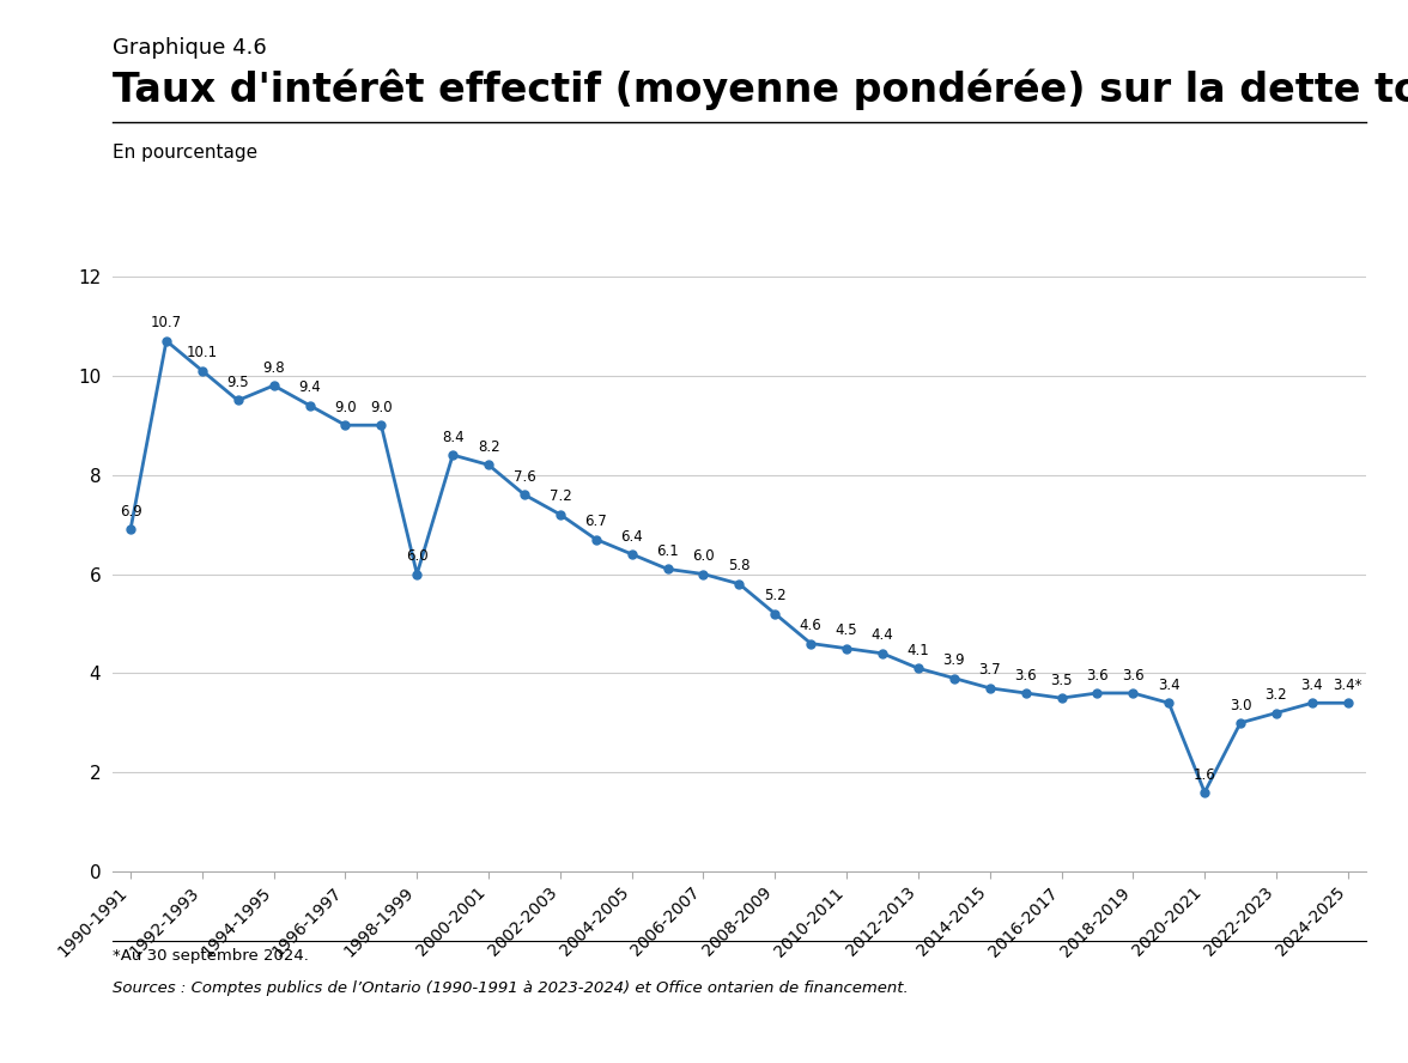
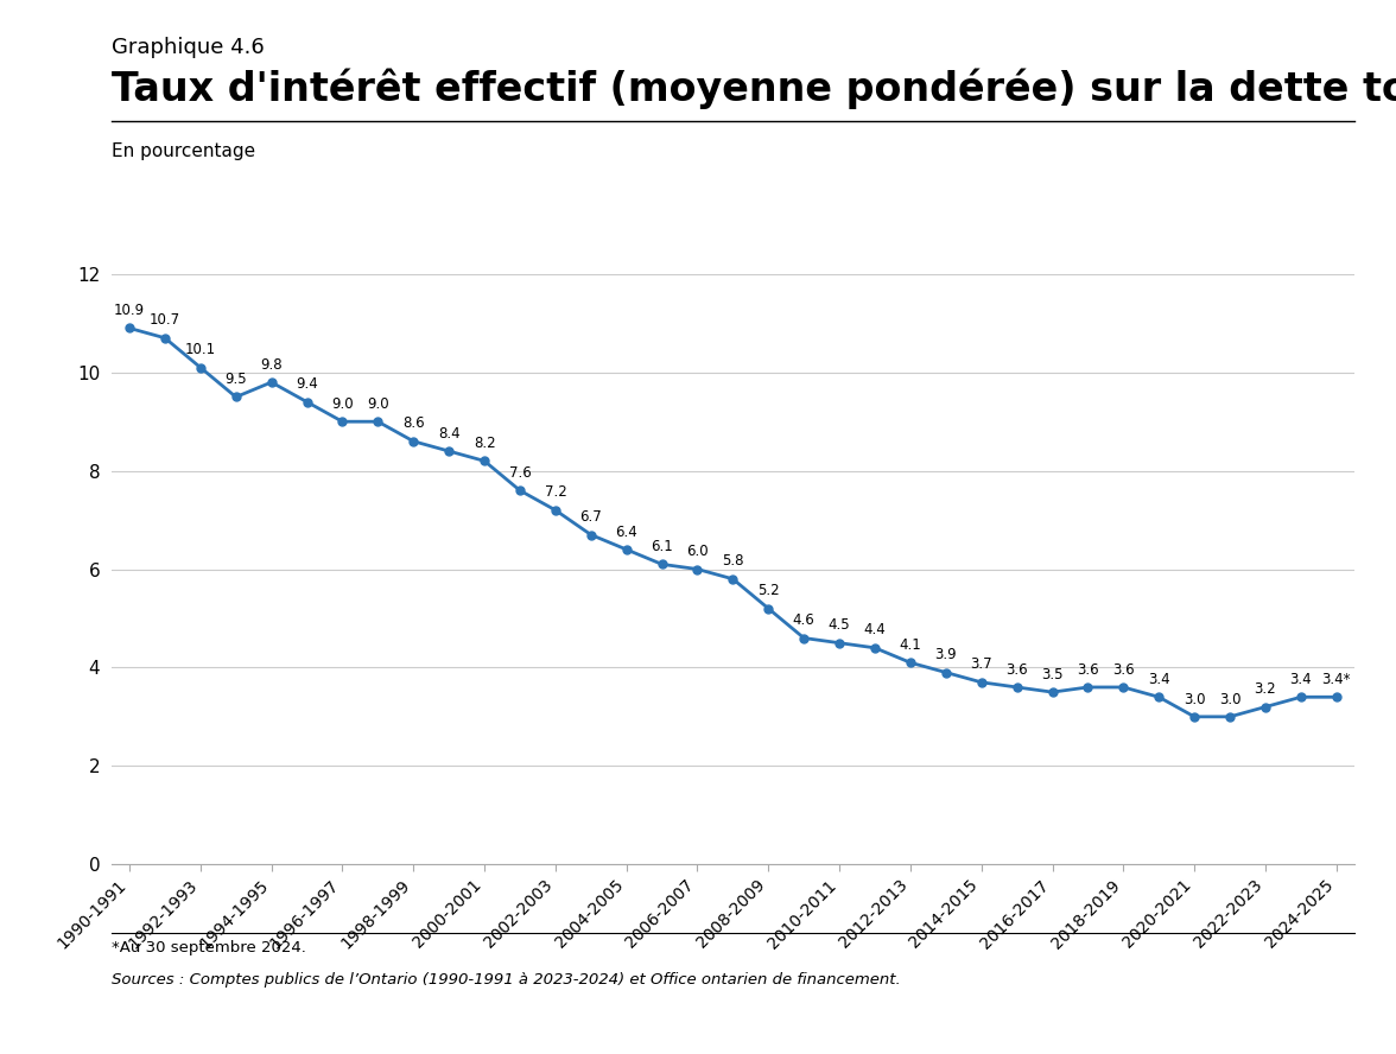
1990-1991: 6.9 -> 10.9
1998-1999: 6.0 -> 8.6
2020-2021: 1.6 -> 3.0
